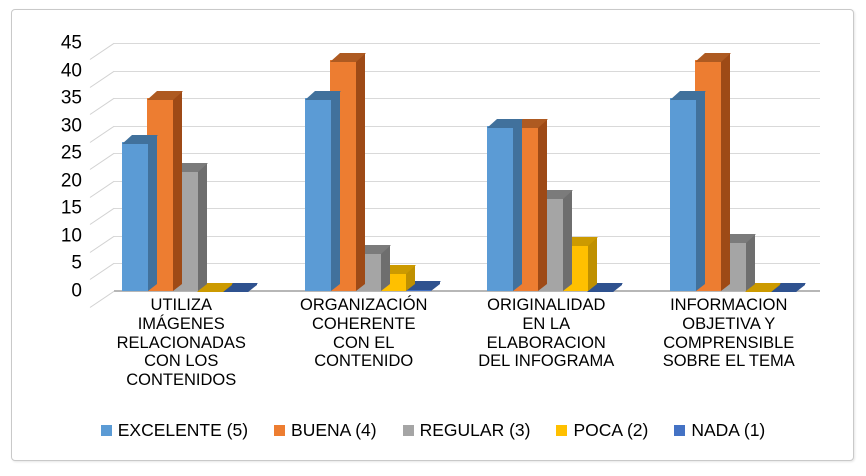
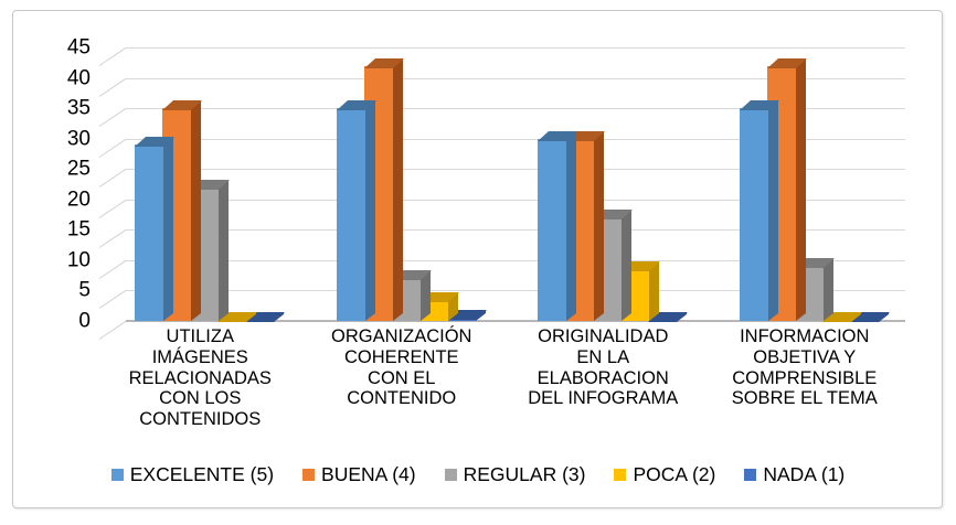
EXCELENTE (5)/UTILIZA IMÁGENES RELACIONADAS CON LOS CONTENIDOS: 27 -> 29
